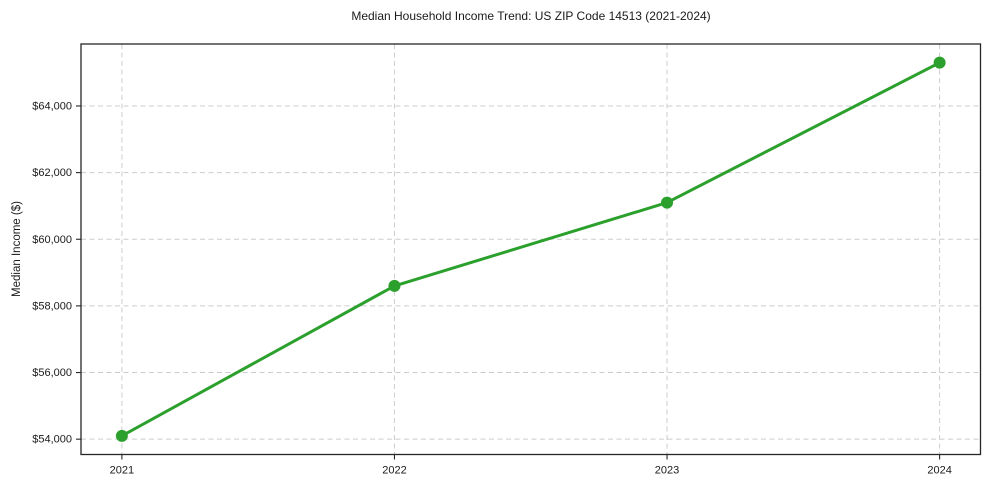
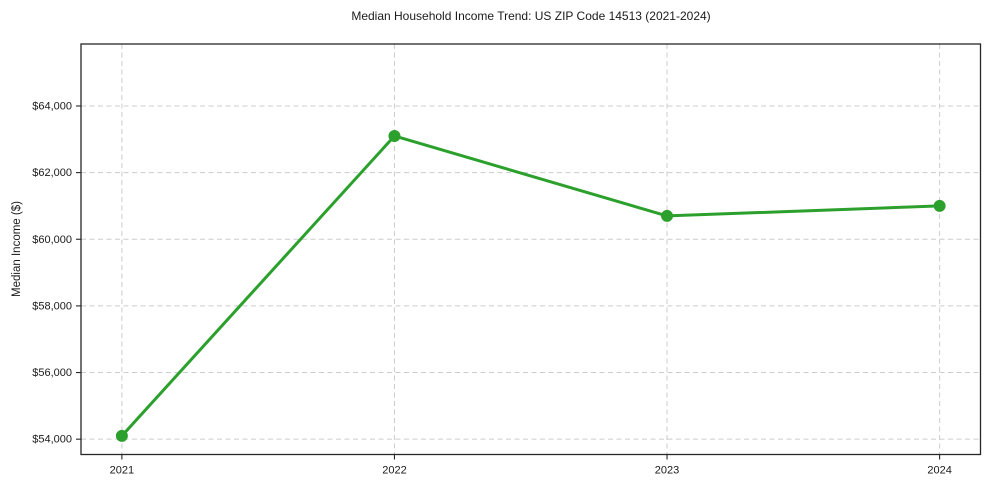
2022: $58600 -> $63100
2023: $61100 -> $60700
2024: $65300 -> $61000
